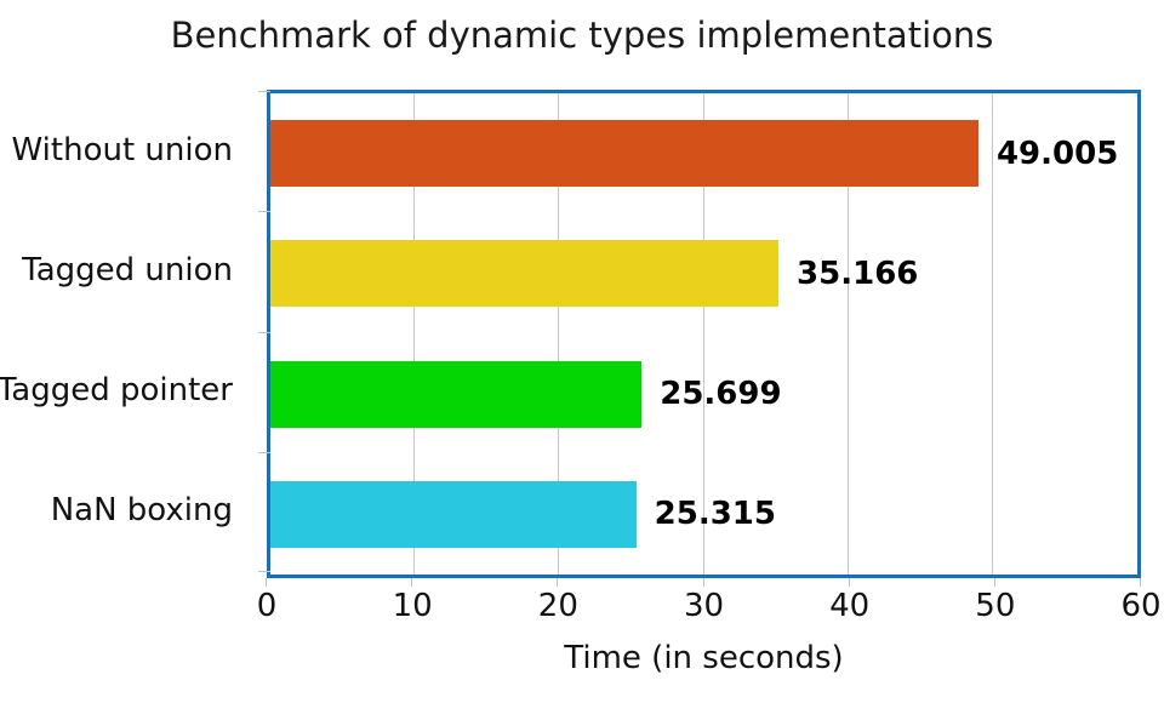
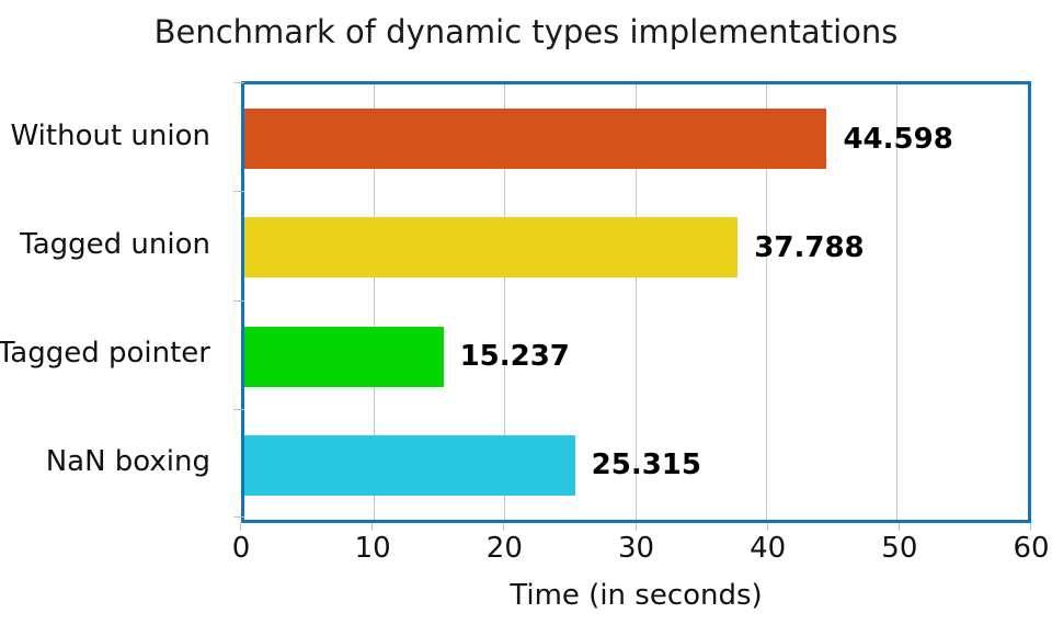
Without union: 49.005 -> 44.598
Tagged union: 35.166 -> 37.788
Tagged pointer: 25.699 -> 15.237
